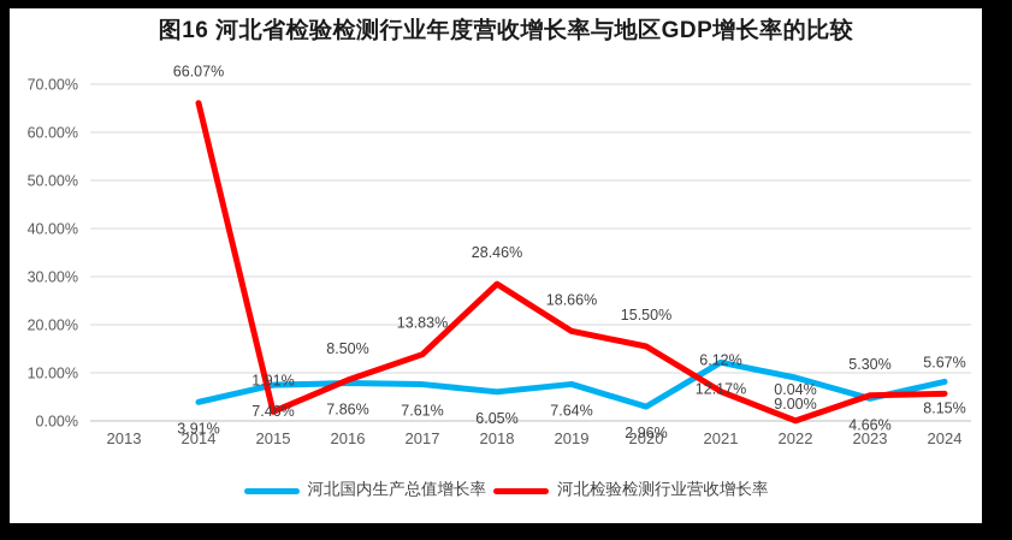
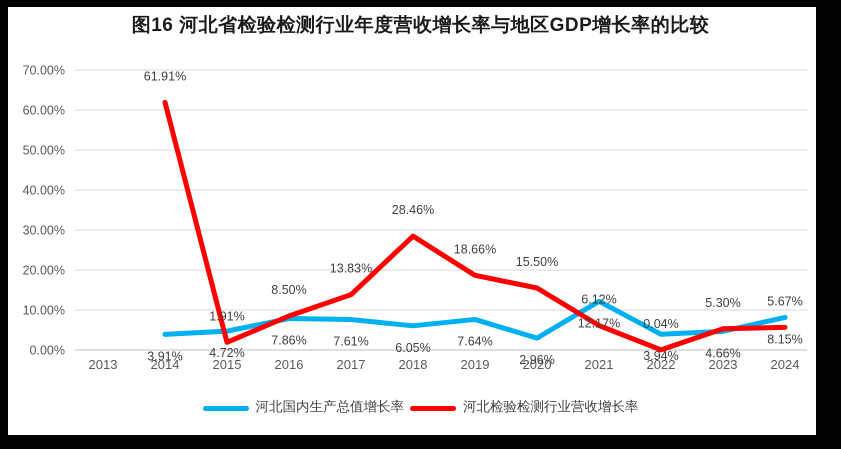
河北检验检测行业营收增长率/2014: 66.07% -> 61.91%
河北国内生产总值增长率/2015: 7.46% -> 4.72%
河北国内生产总值增长率/2022: 9.00% -> 3.94%
